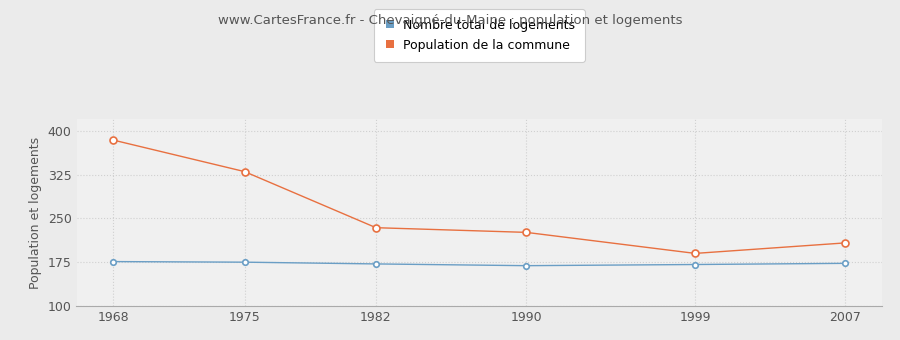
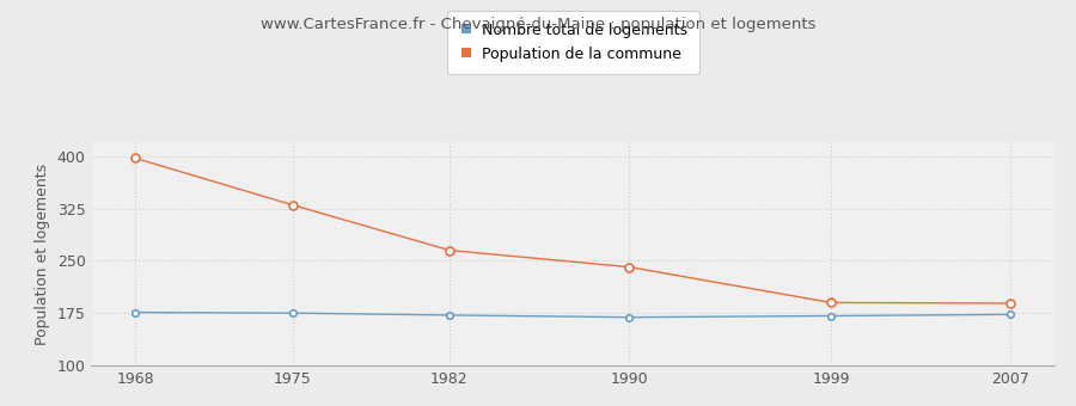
Population de la commune/1968: 384 -> 397
Population de la commune/1982: 234 -> 265
Population de la commune/1990: 226 -> 241
Population de la commune/2007: 208 -> 189
